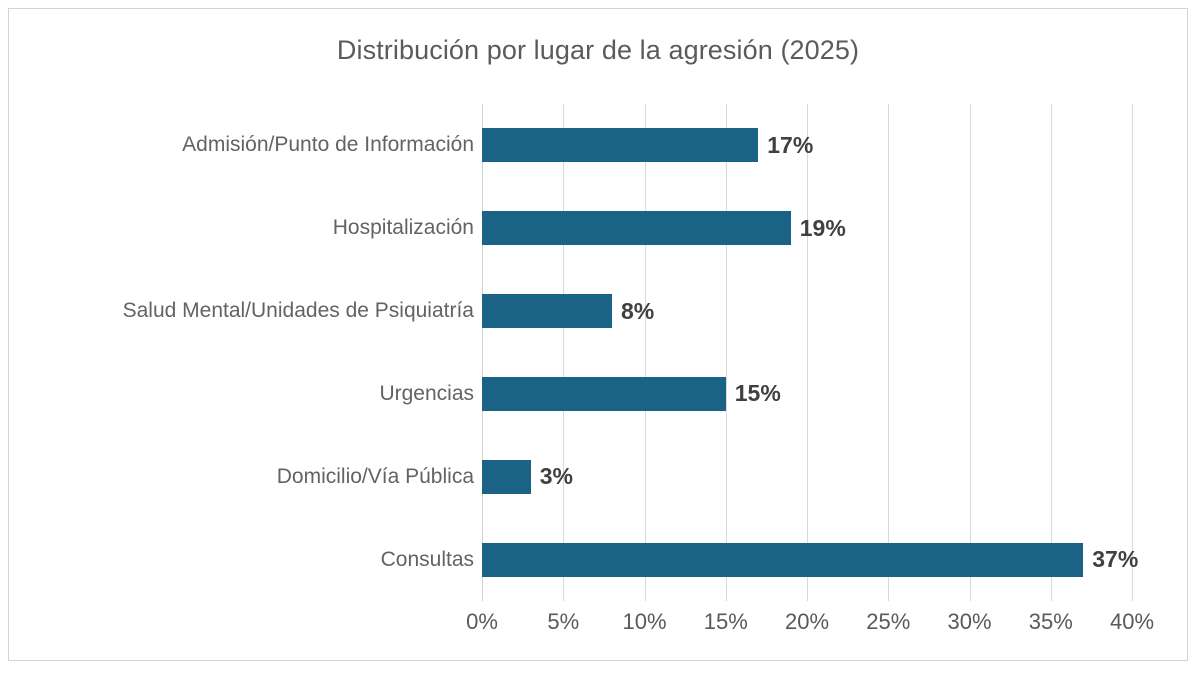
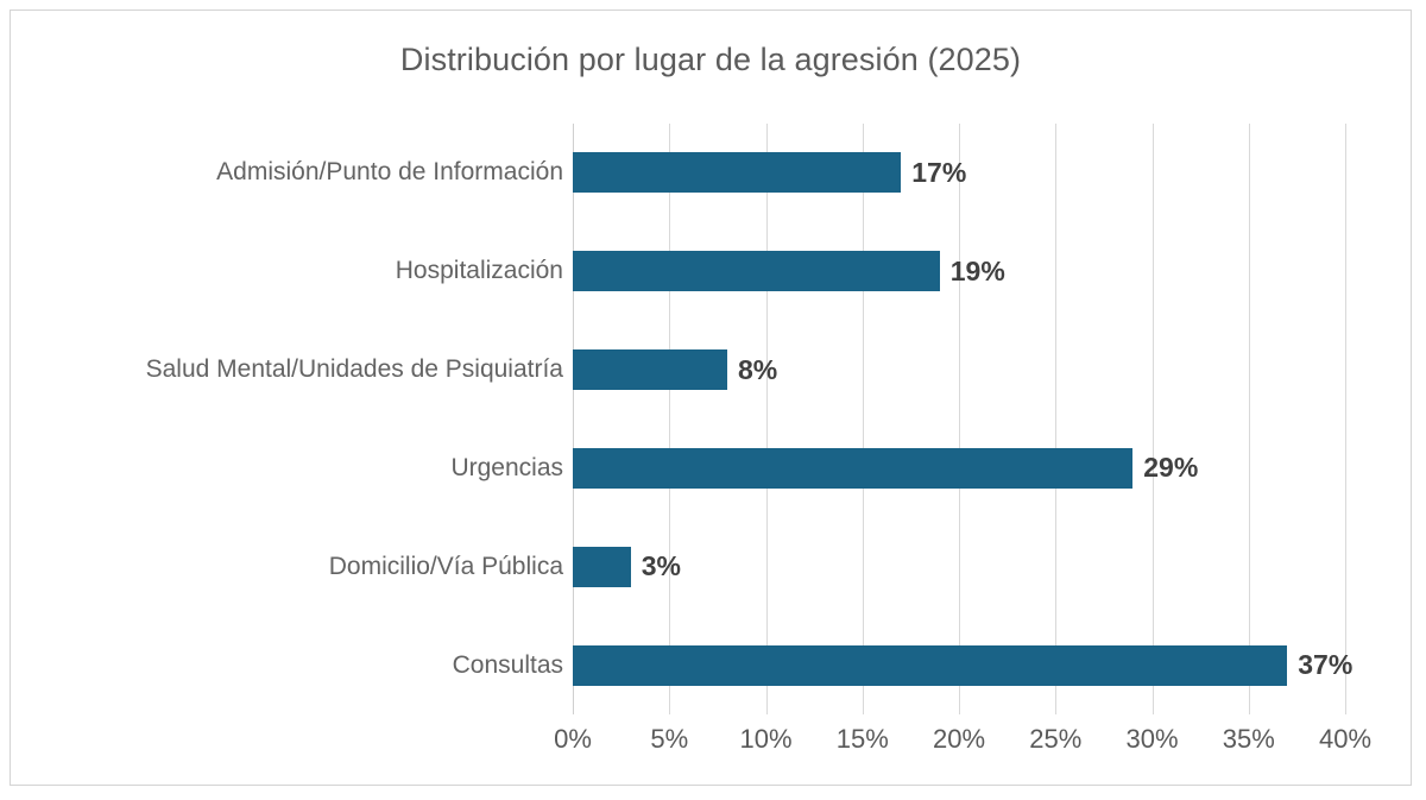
Urgencias: 15% -> 29%
